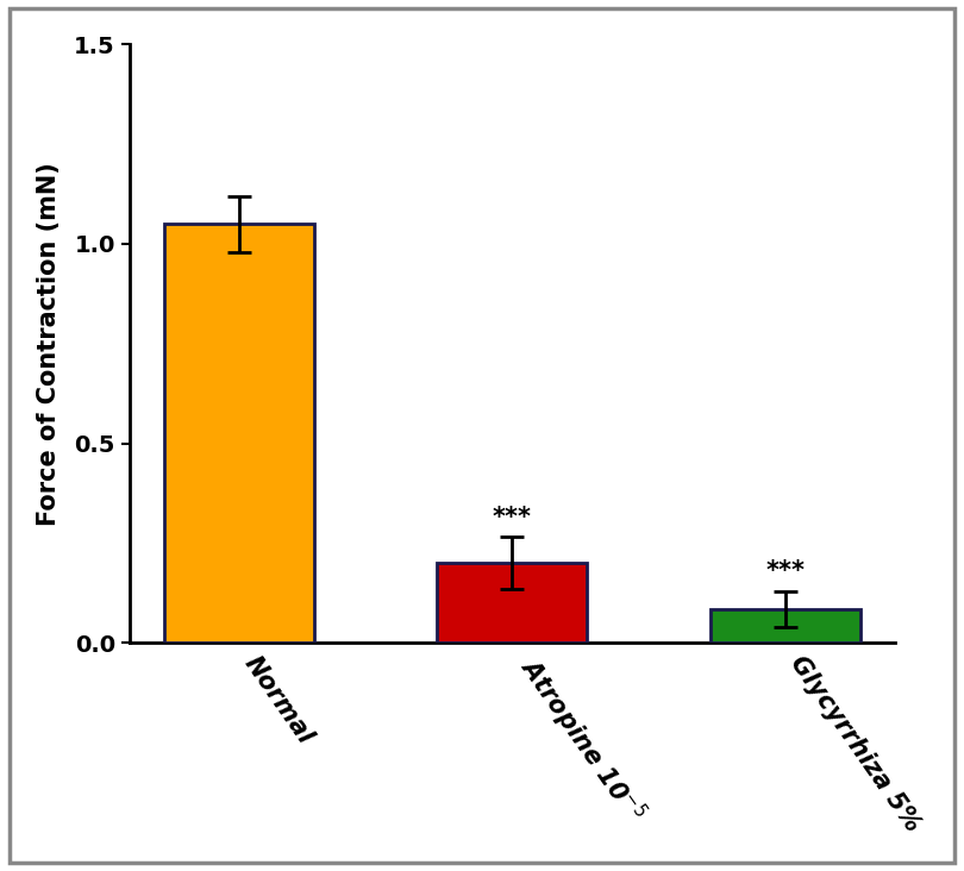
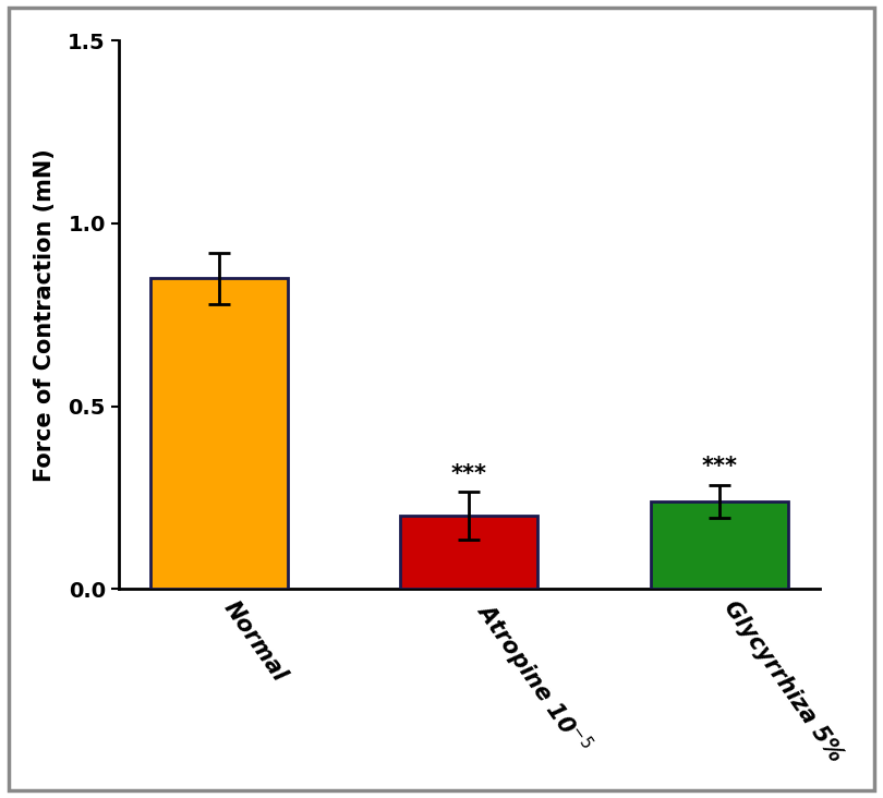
Normal: 1.050 -> 0.850
Glycyrrhiza 5%: 0.085 -> 0.240
